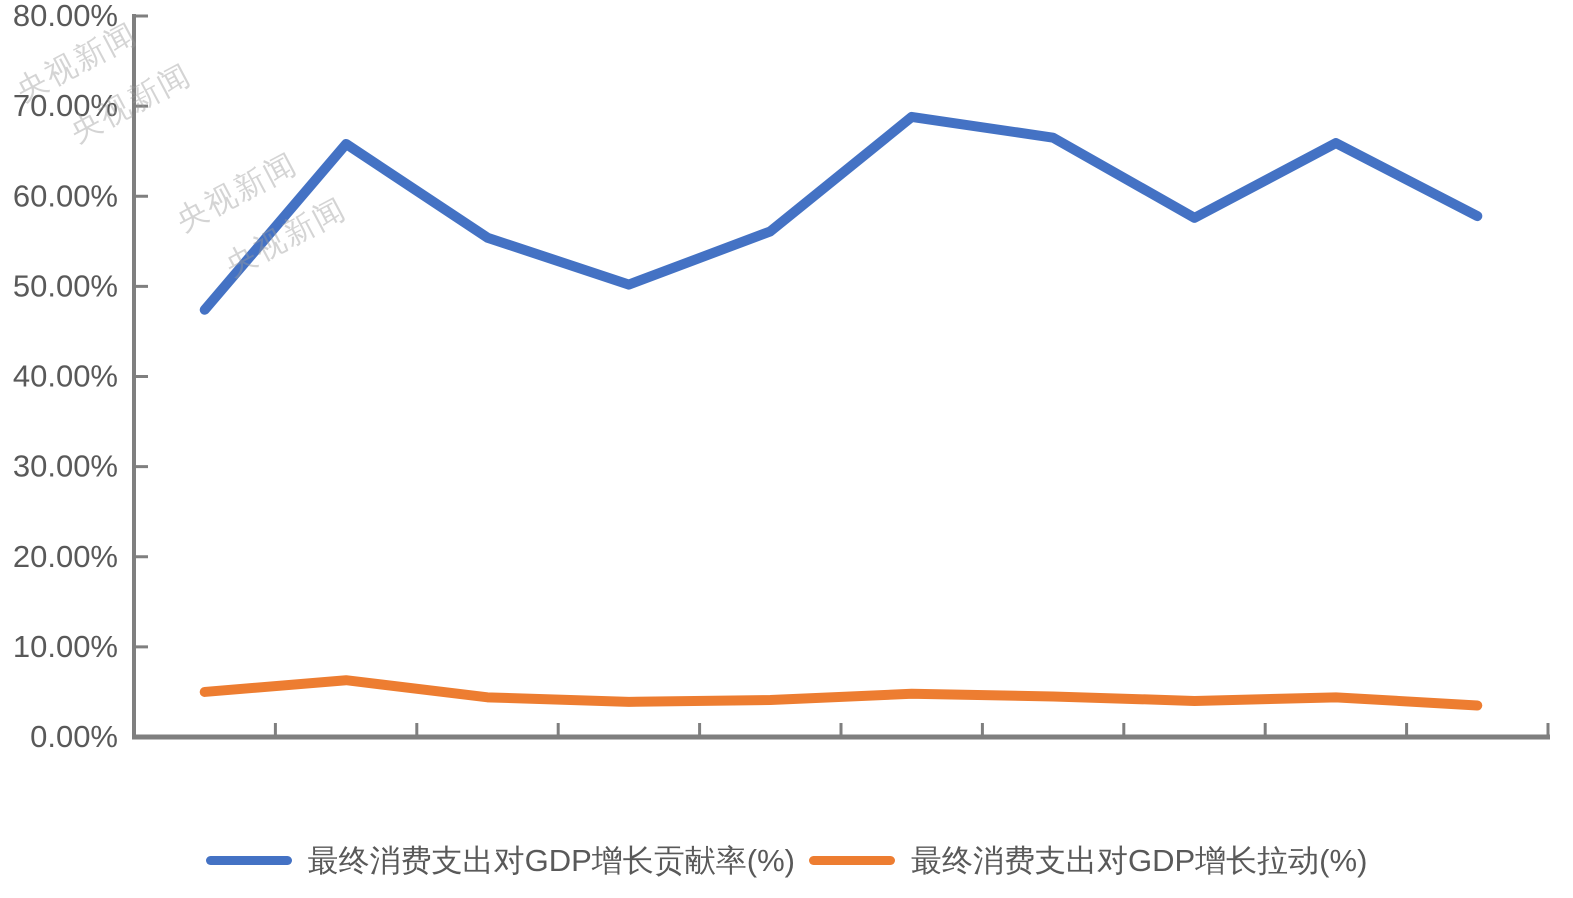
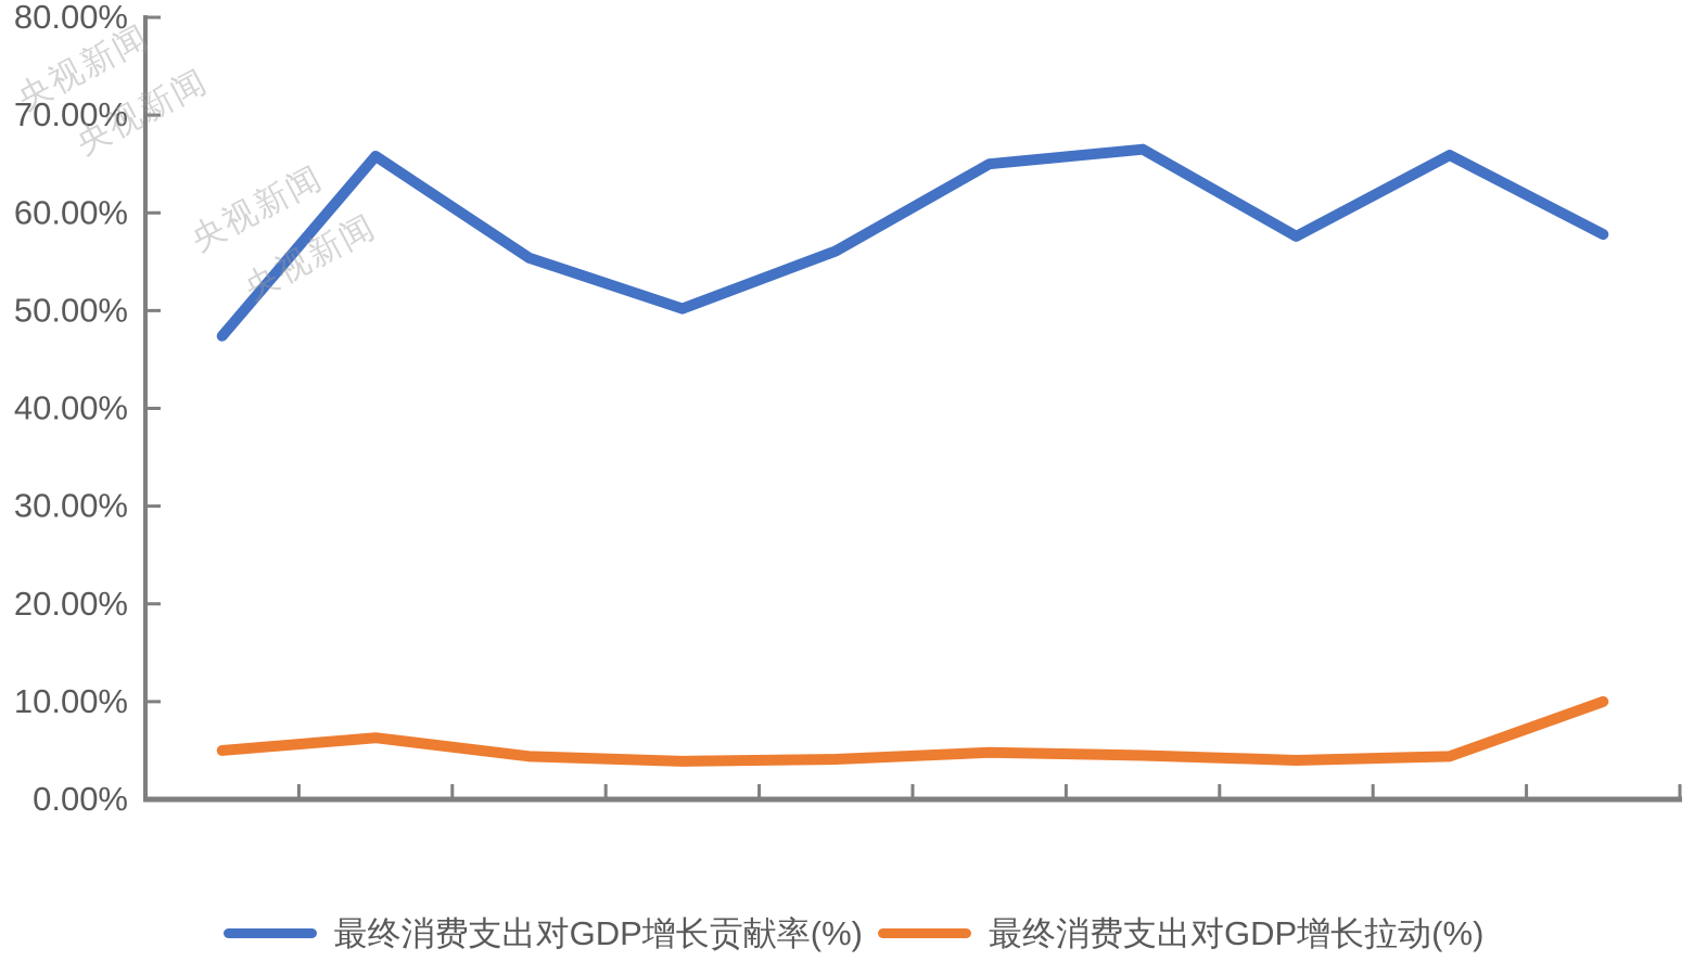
最终消费支出对GDP增长贡献率(%)/2015: 69% -> 65%
最终消费支出对GDP增长拉动(%)/2019: 4% -> 10%
